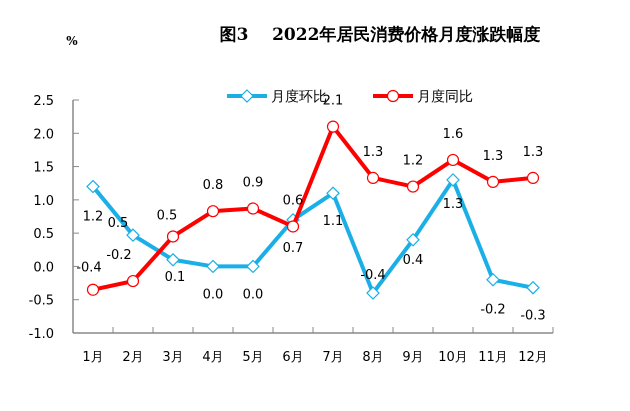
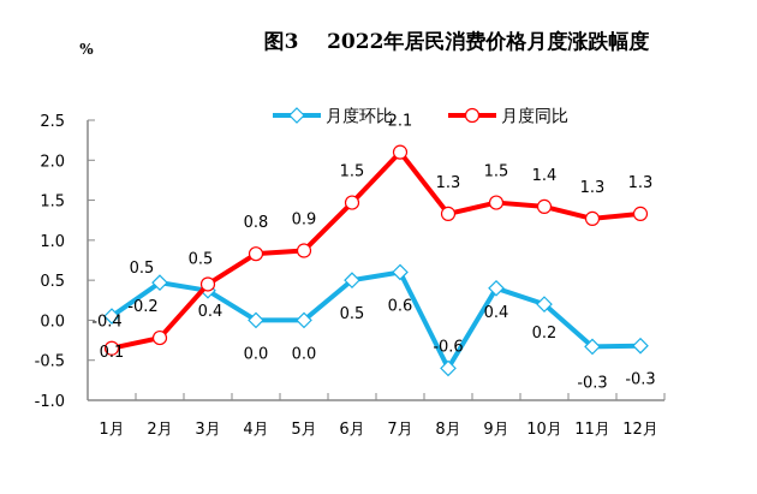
月度环比/1月: 1.2 -> 0.1
月度环比/3月: 0.1 -> 0.4
月度环比/6月: 0.7 -> 0.5
月度同比/6月: 0.6 -> 1.5
月度环比/7月: 1.1 -> 0.6
月度环比/8月: -0.4 -> -0.6
月度同比/9月: 1.2 -> 1.5
月度环比/10月: 1.3 -> 0.2
月度同比/10月: 1.6 -> 1.4
月度环比/11月: -0.2 -> -0.3
